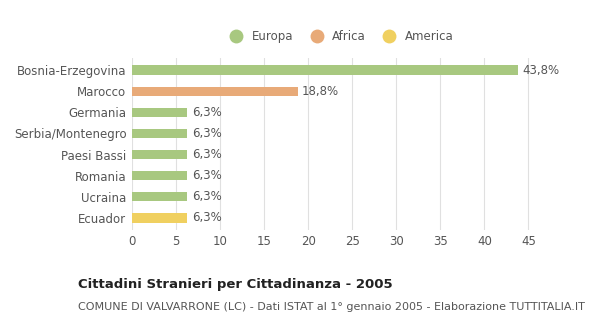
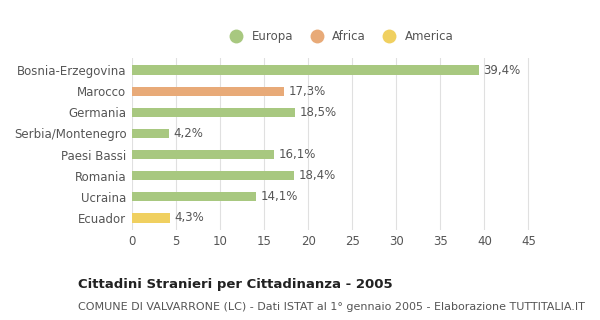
Bosnia-Erzegovina: 43,8% -> 39,4%
Marocco: 18,8% -> 17,3%
Germania: 6,3% -> 18,5%
Serbia/Montenegro: 6,3% -> 4,2%
Paesi Bassi: 6,3% -> 16,1%
Romania: 6,3% -> 18,4%
Ucraina: 6,3% -> 14,1%
Ecuador: 6,3% -> 4,3%
